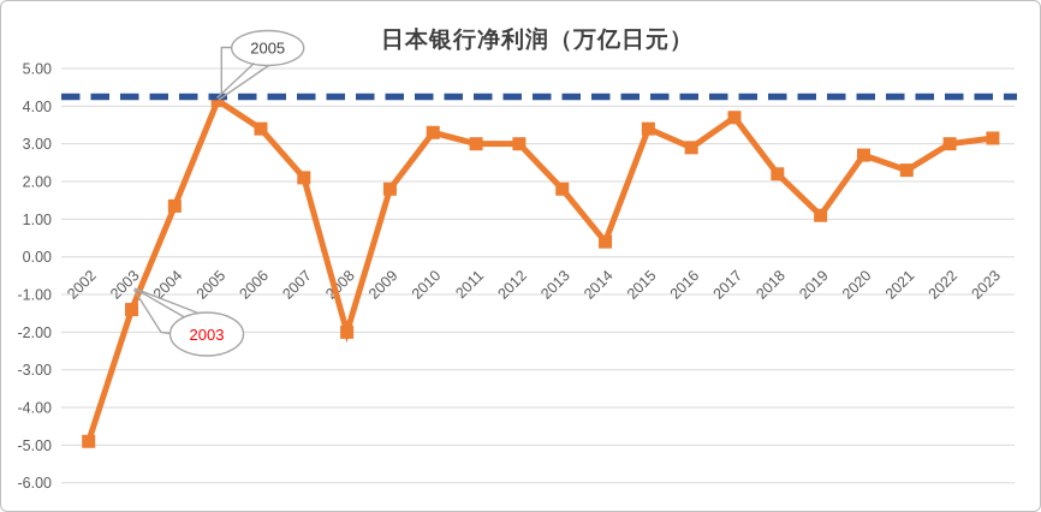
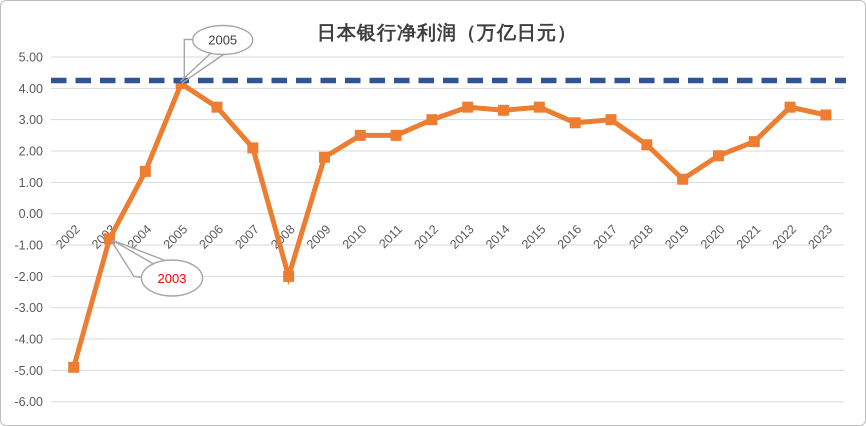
2003: -1.4 -> -0.8
2010: 3.3 -> 2.5
2011: 3.0 -> 2.5
2013: 1.8 -> 3.4
2014: 0.4 -> 3.3
2017: 3.7 -> 3.0
2020: 2.7 -> 1.9
2022: 3.0 -> 3.4
